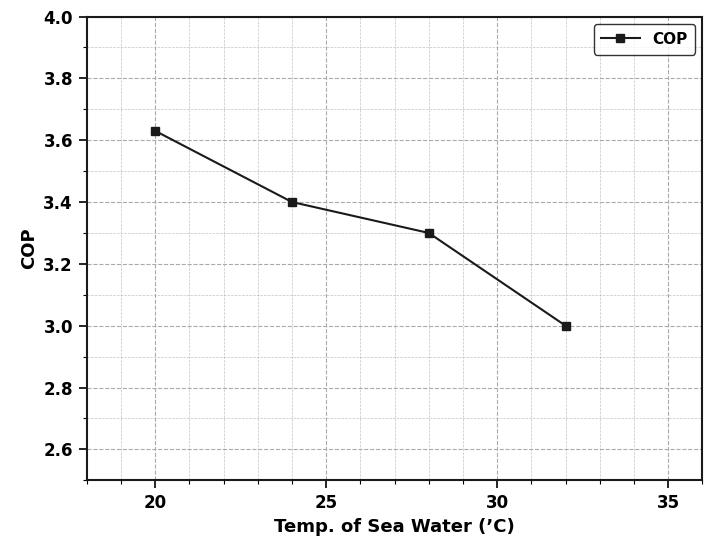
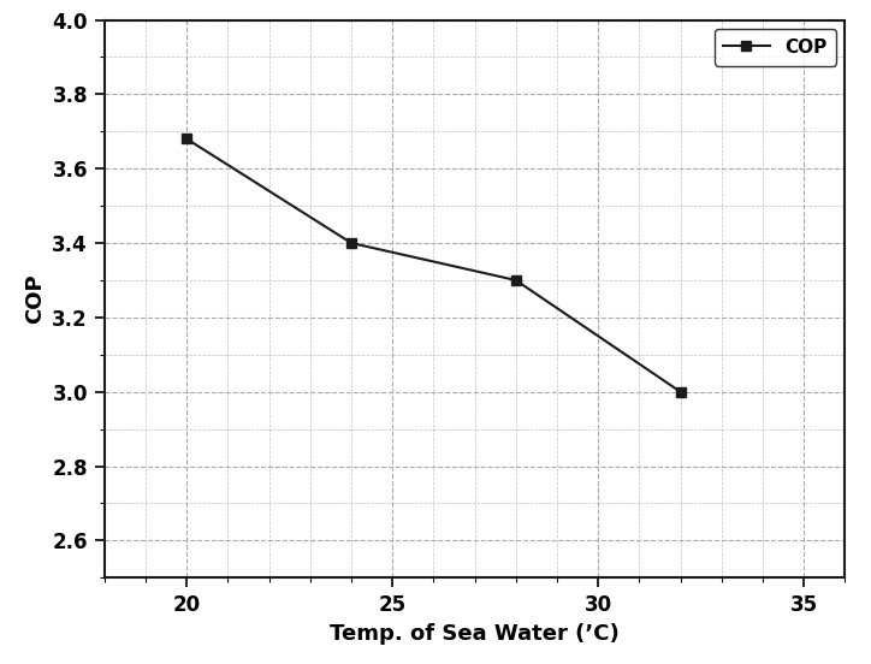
20: 3.63 -> 3.68
